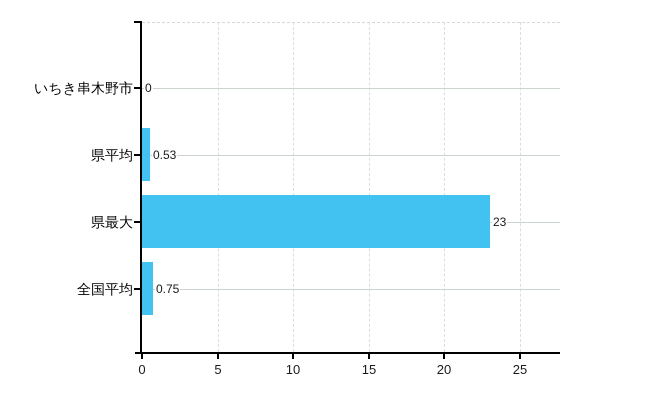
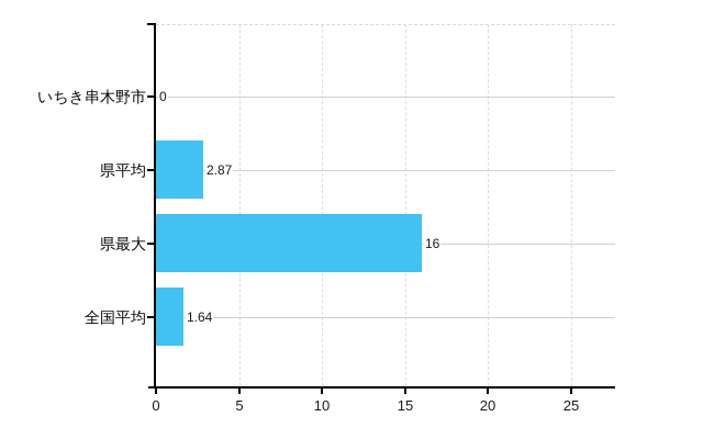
県平均: 0.53 -> 2.87
県最大: 23 -> 16
全国平均: 0.75 -> 1.64
